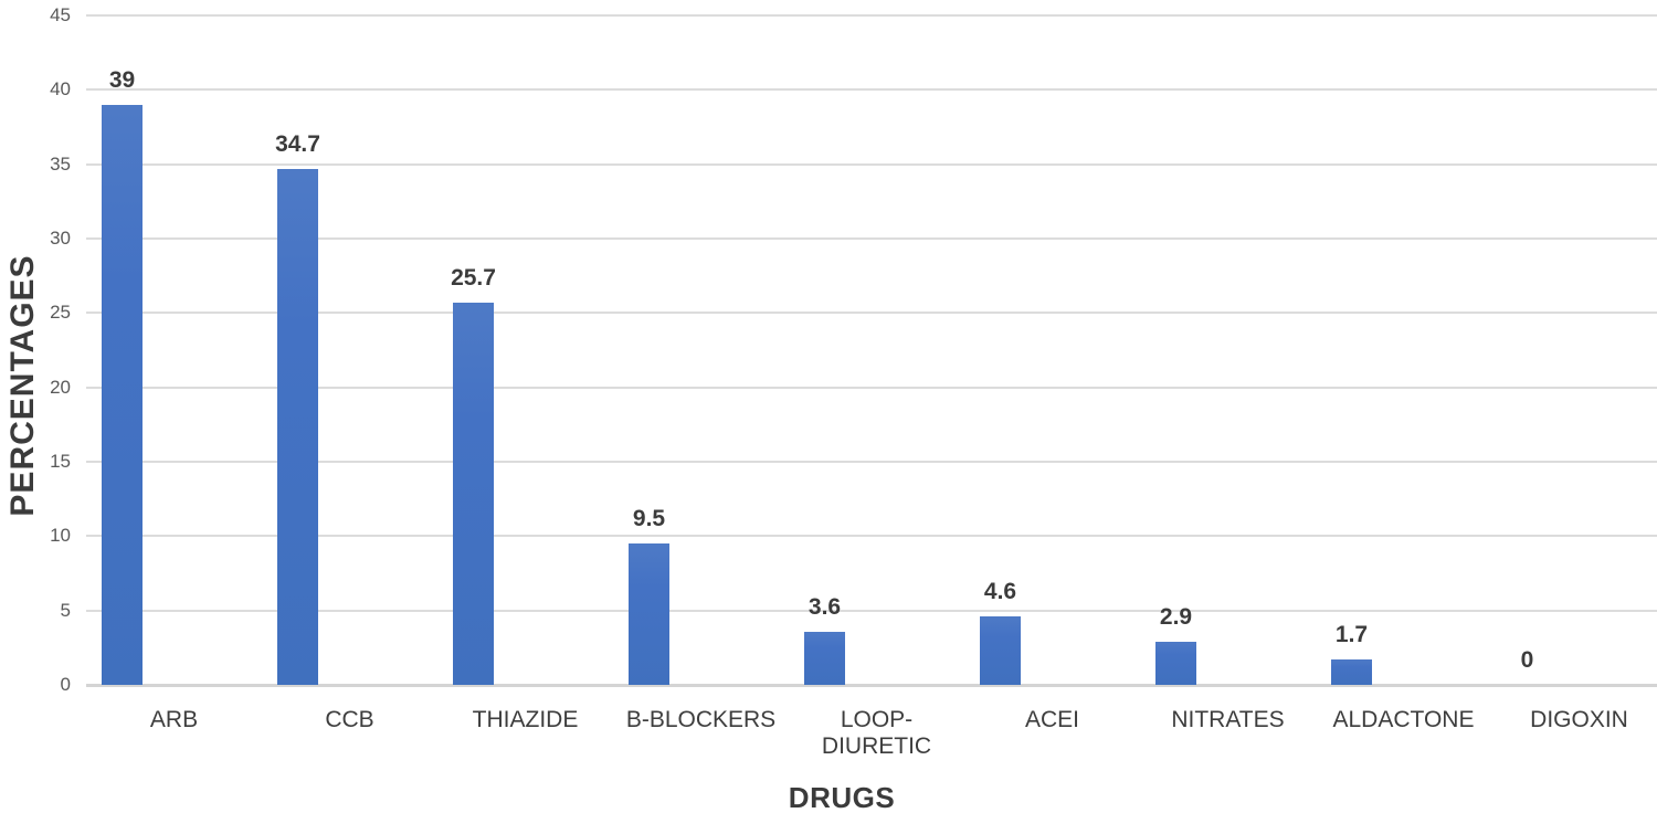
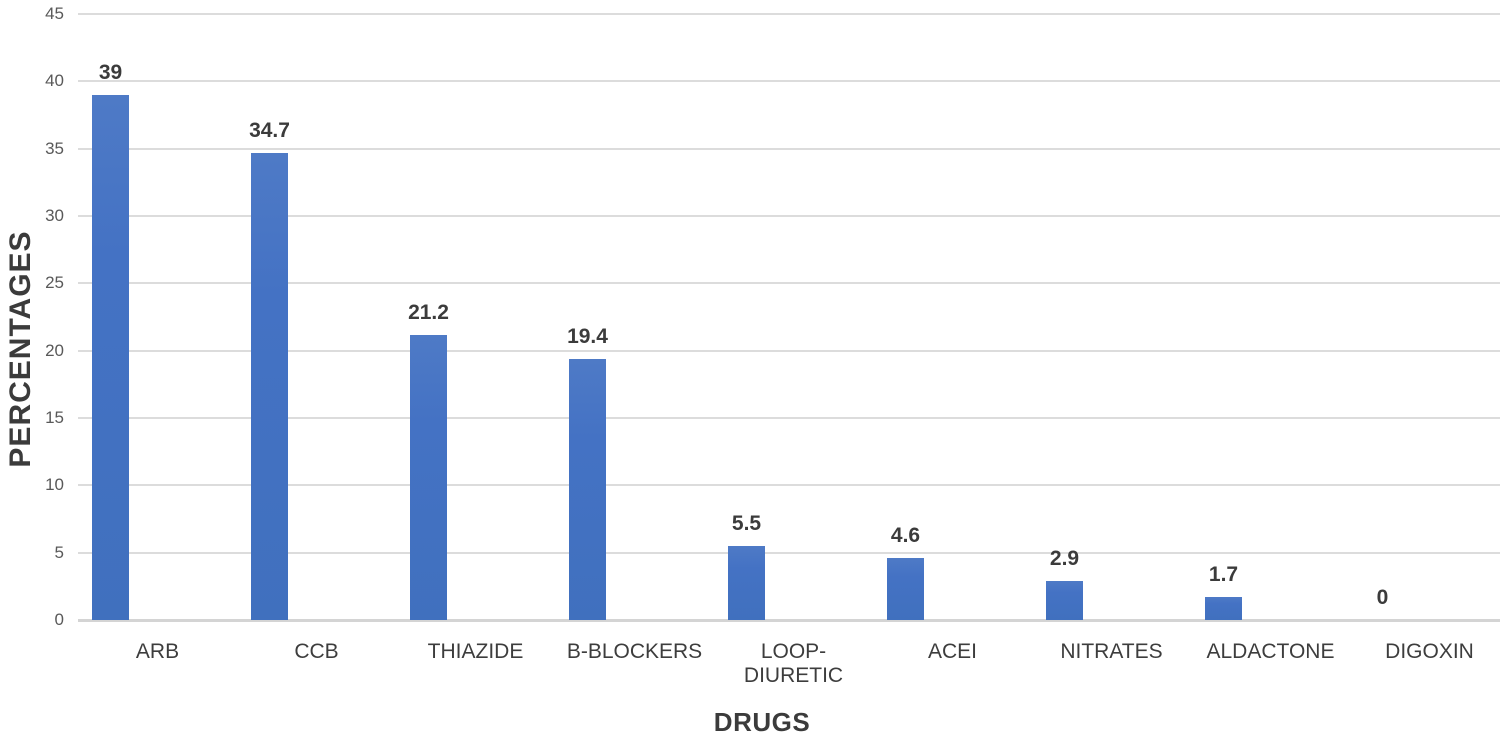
THIAZIDE: 25.7 -> 21.2
B-BLOCKERS: 9.5 -> 19.4
LOOP-DIURETIC: 3.6 -> 5.5
